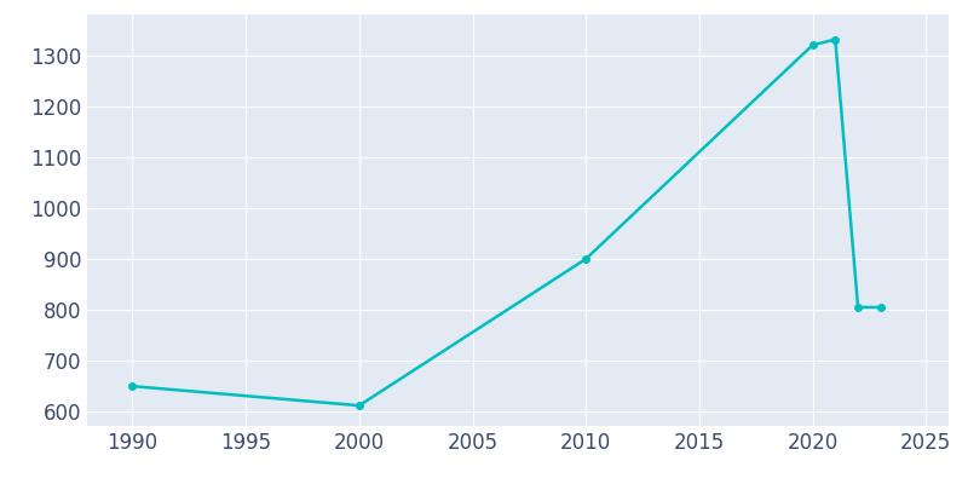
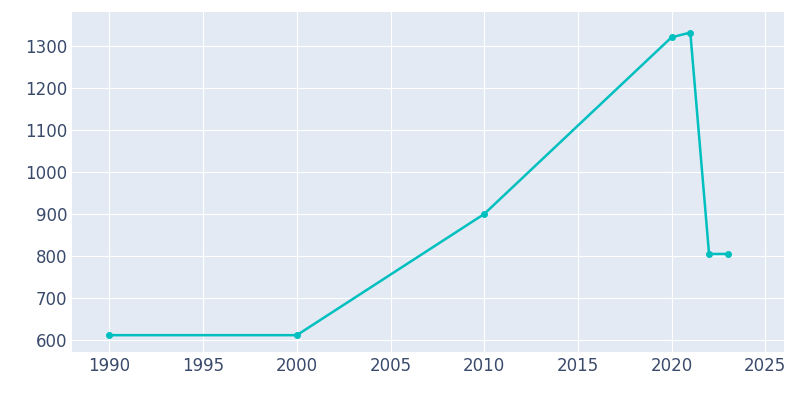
1990: 650 -> 612
